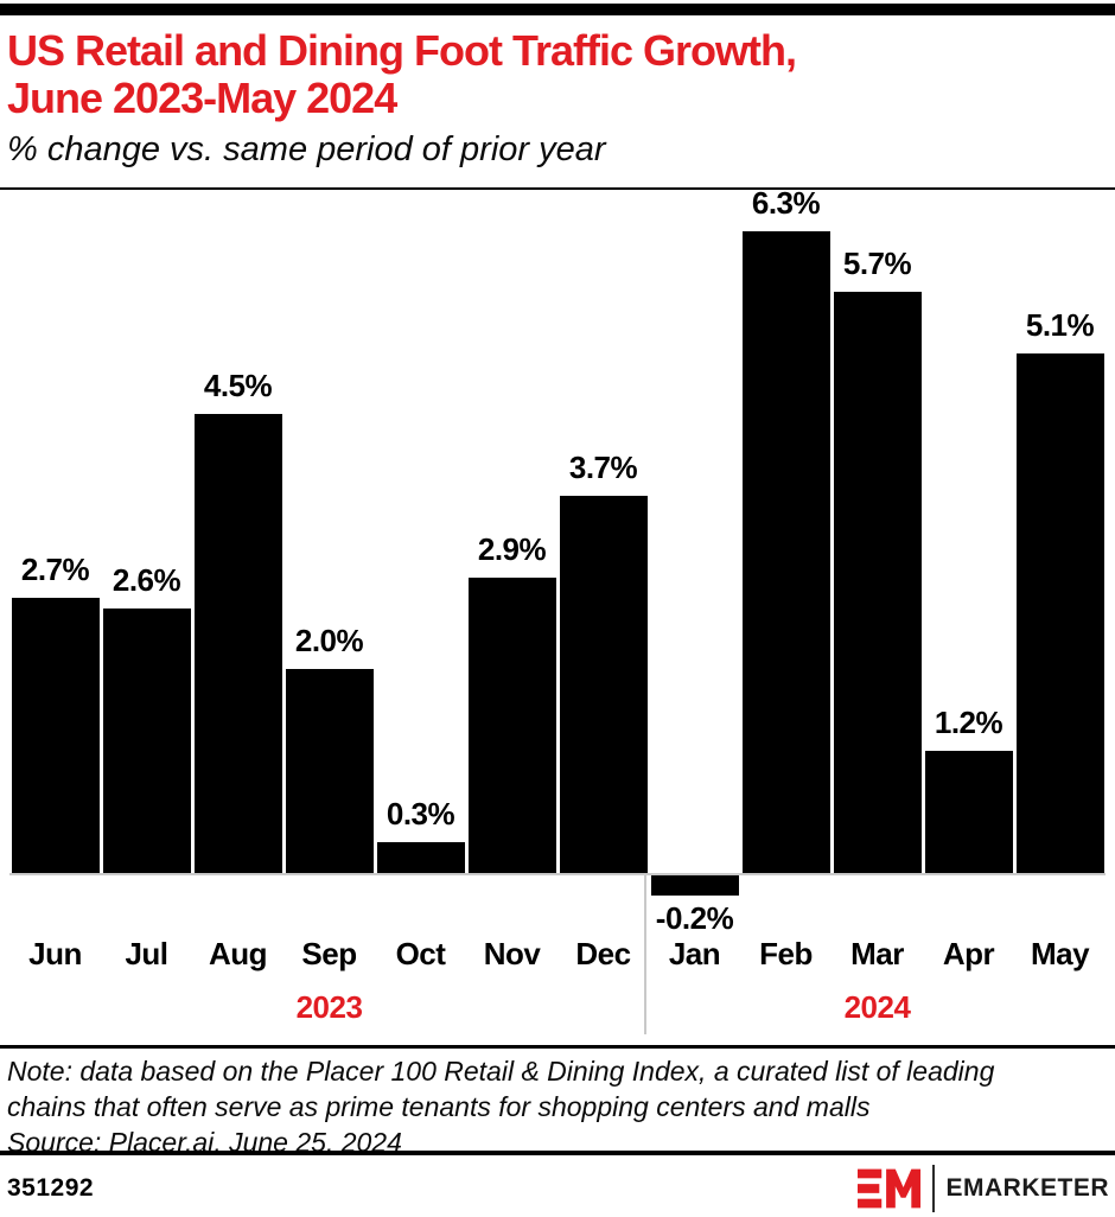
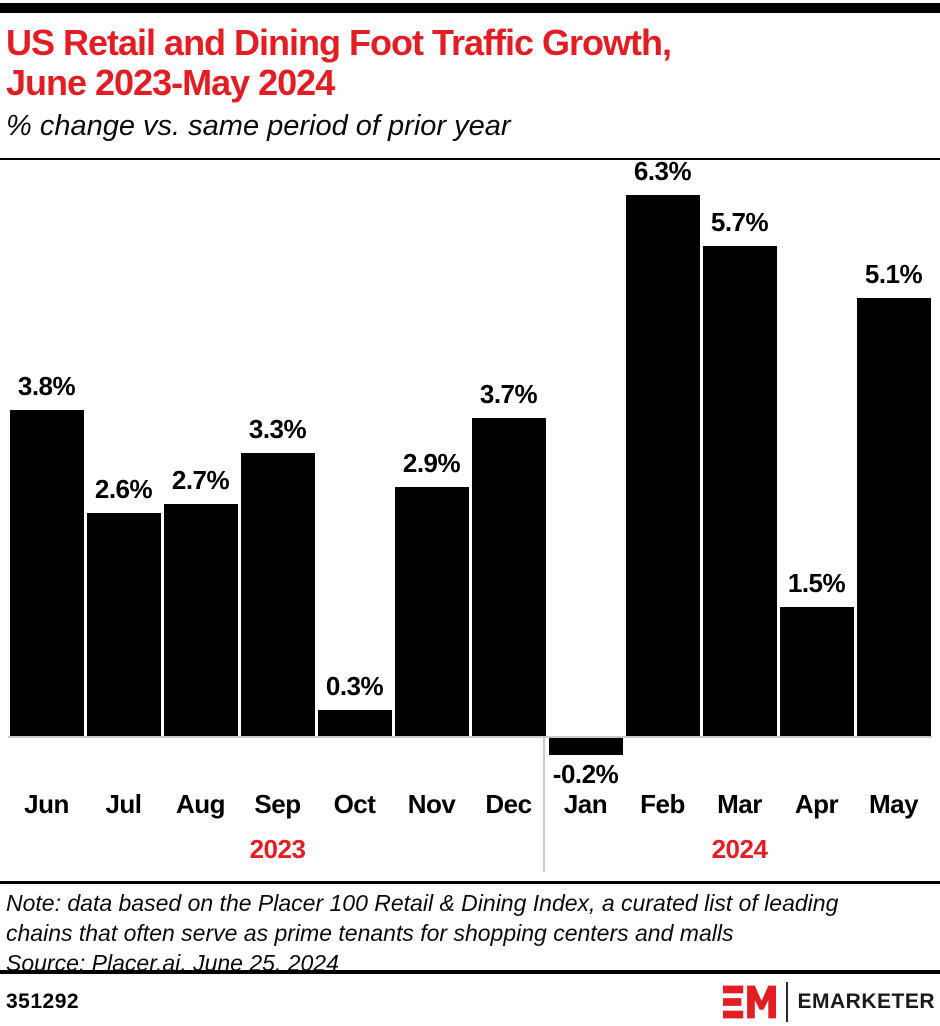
Jun: 2.7% -> 3.8%
Aug: 4.5% -> 2.7%
Sep: 2.0% -> 3.3%
Apr: 1.2% -> 1.5%
